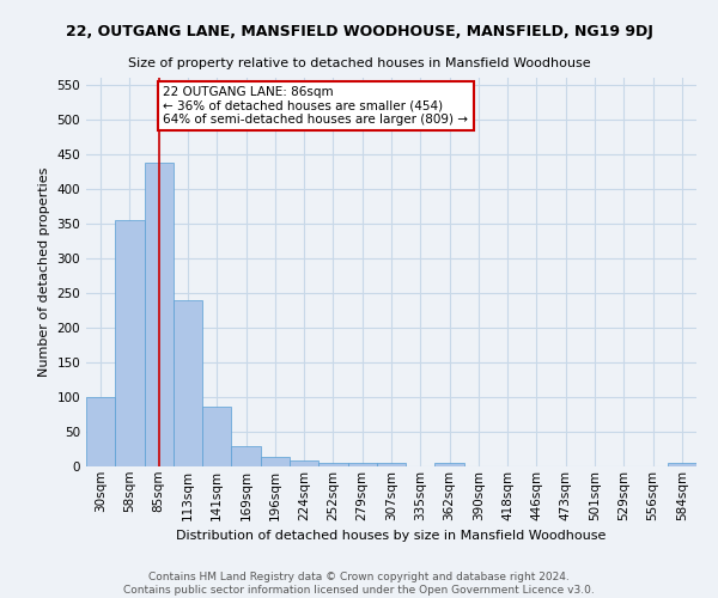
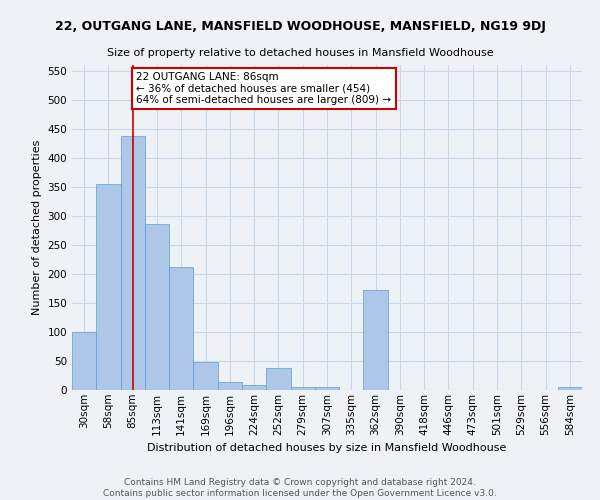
113sqm: 239 -> 286
141sqm: 86 -> 212
169sqm: 29 -> 48
252sqm: 6 -> 38
362sqm: 5 -> 172
